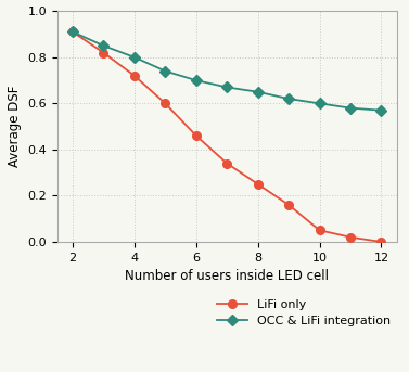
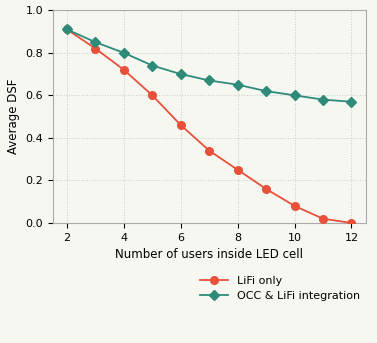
LiFi only/10: 0.05 -> 0.08
